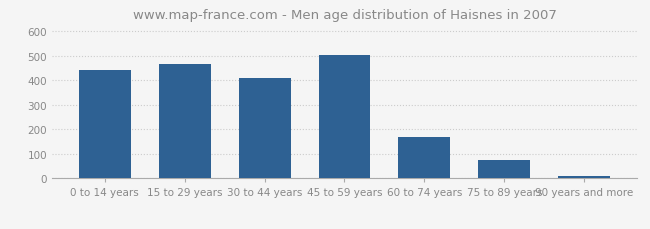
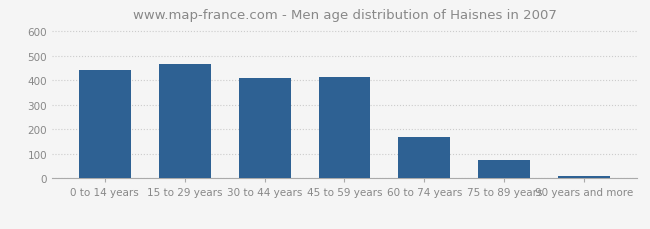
45 to 59 years: 504 -> 415
